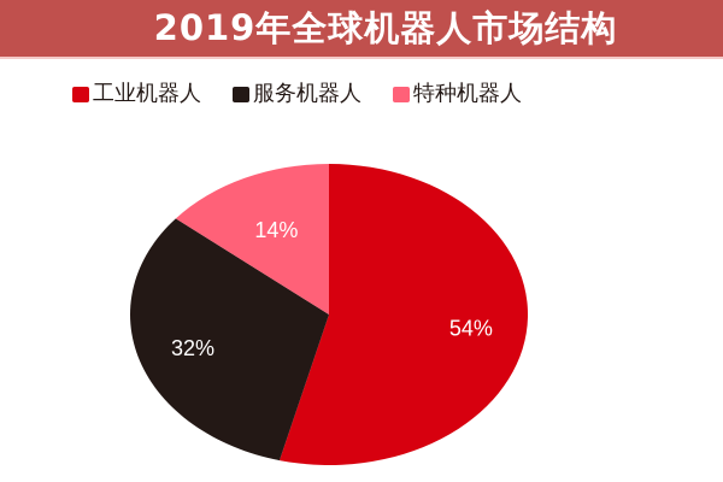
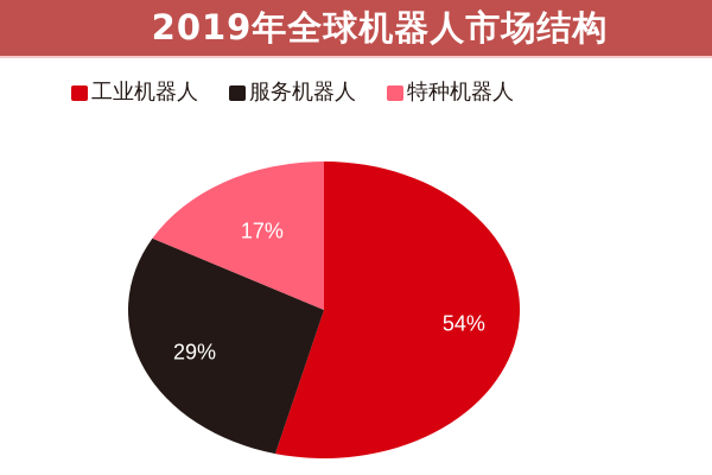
服务机器人: 32% -> 29%
特种机器人: 14% -> 17%
